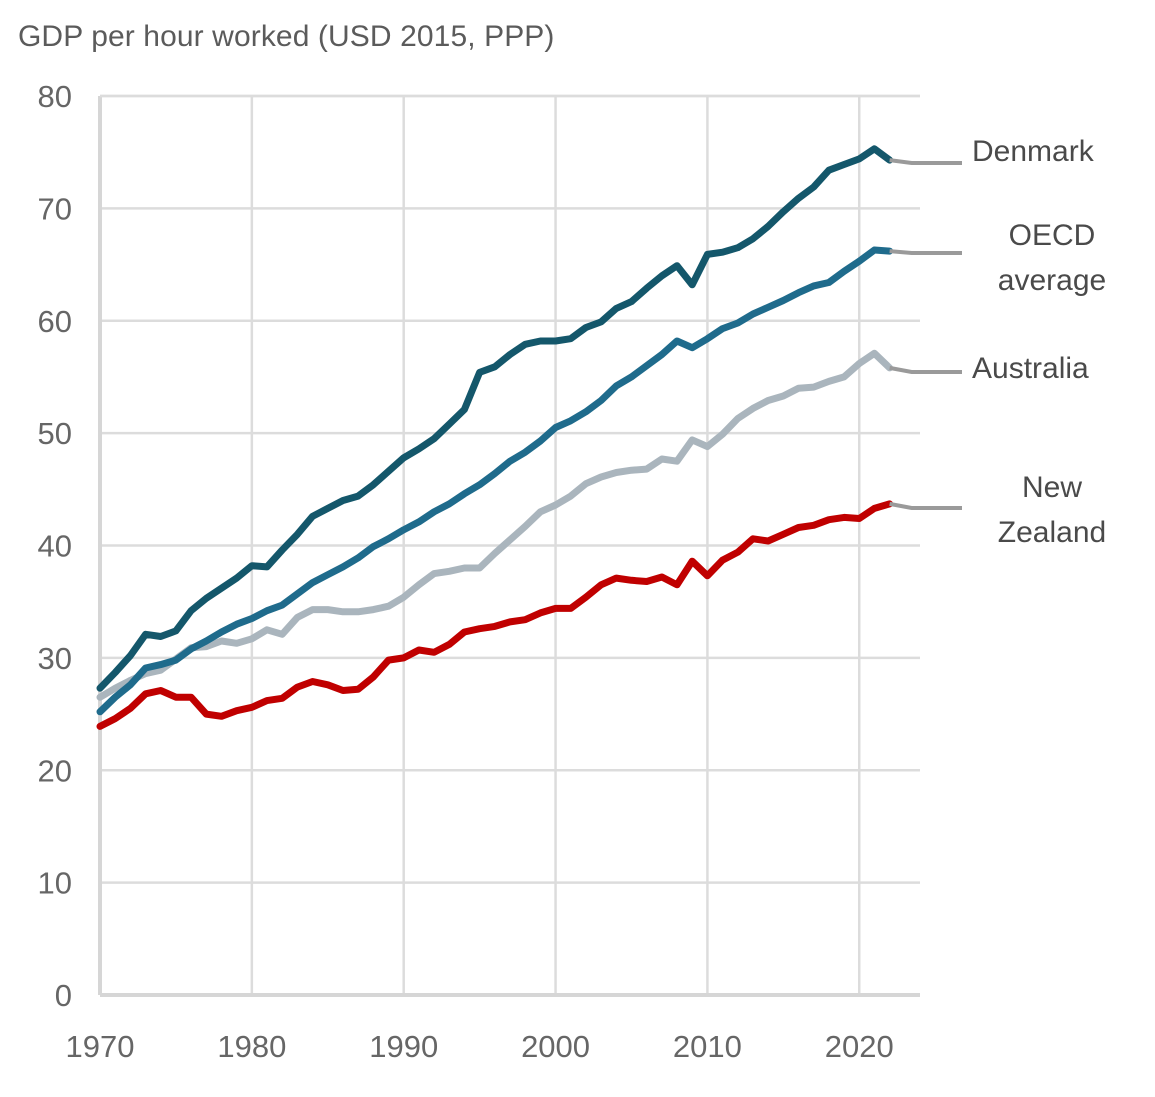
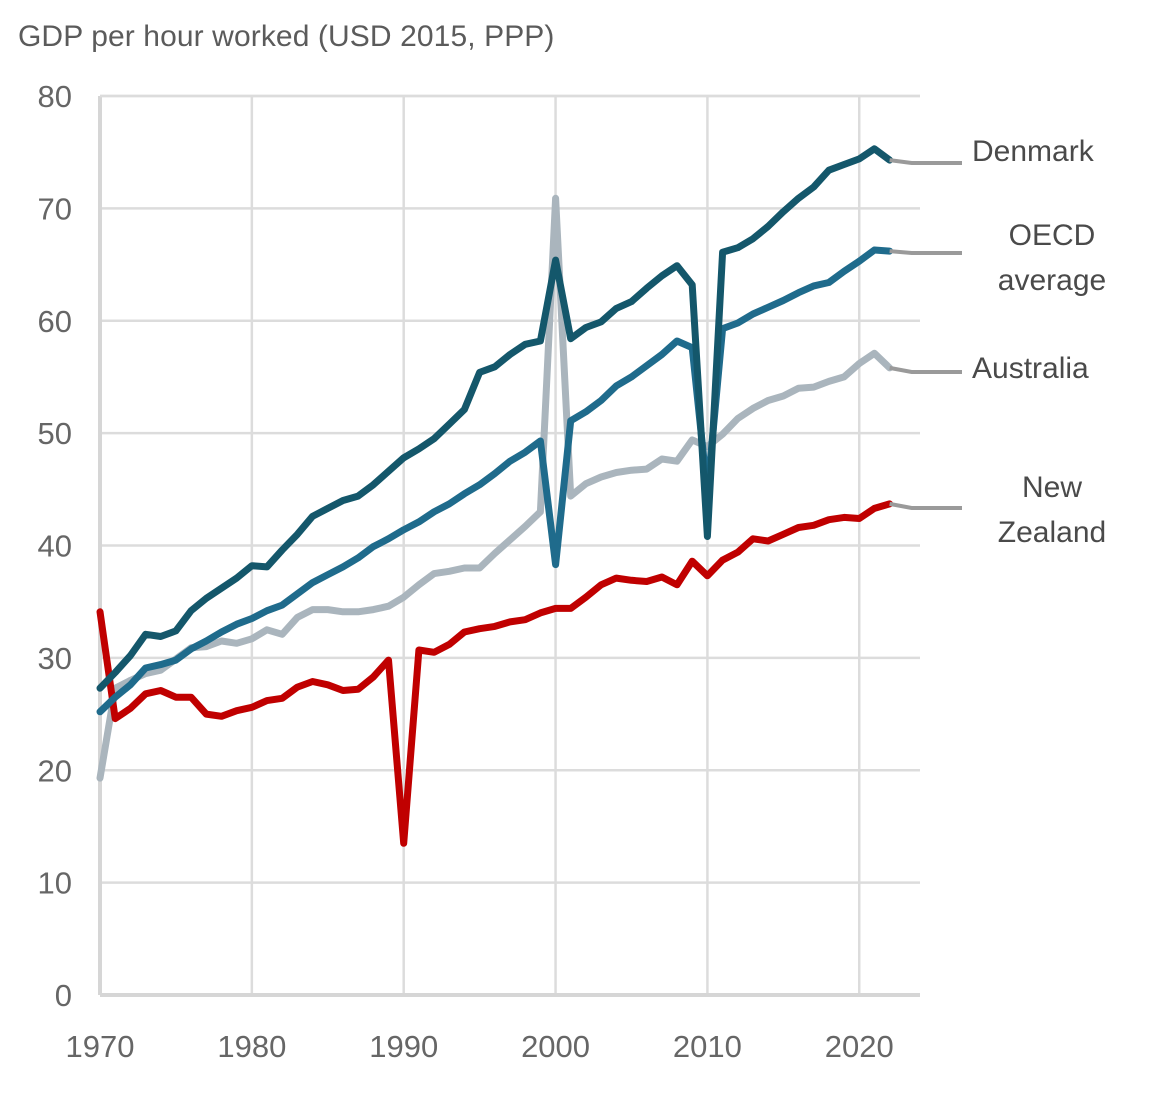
Australia/1970: 26.5 -> 19.3
New Zealand/1970: 23.9 -> 34.1
New Zealand/1990: 30.0 -> 13.5
Denmark/2000: 58.2 -> 65.4
OECD average/2000: 50.5 -> 38.3
Australia/2000: 43.6 -> 70.9
Denmark/2010: 65.9 -> 40.8
OECD average/2010: 58.4 -> 44.7
